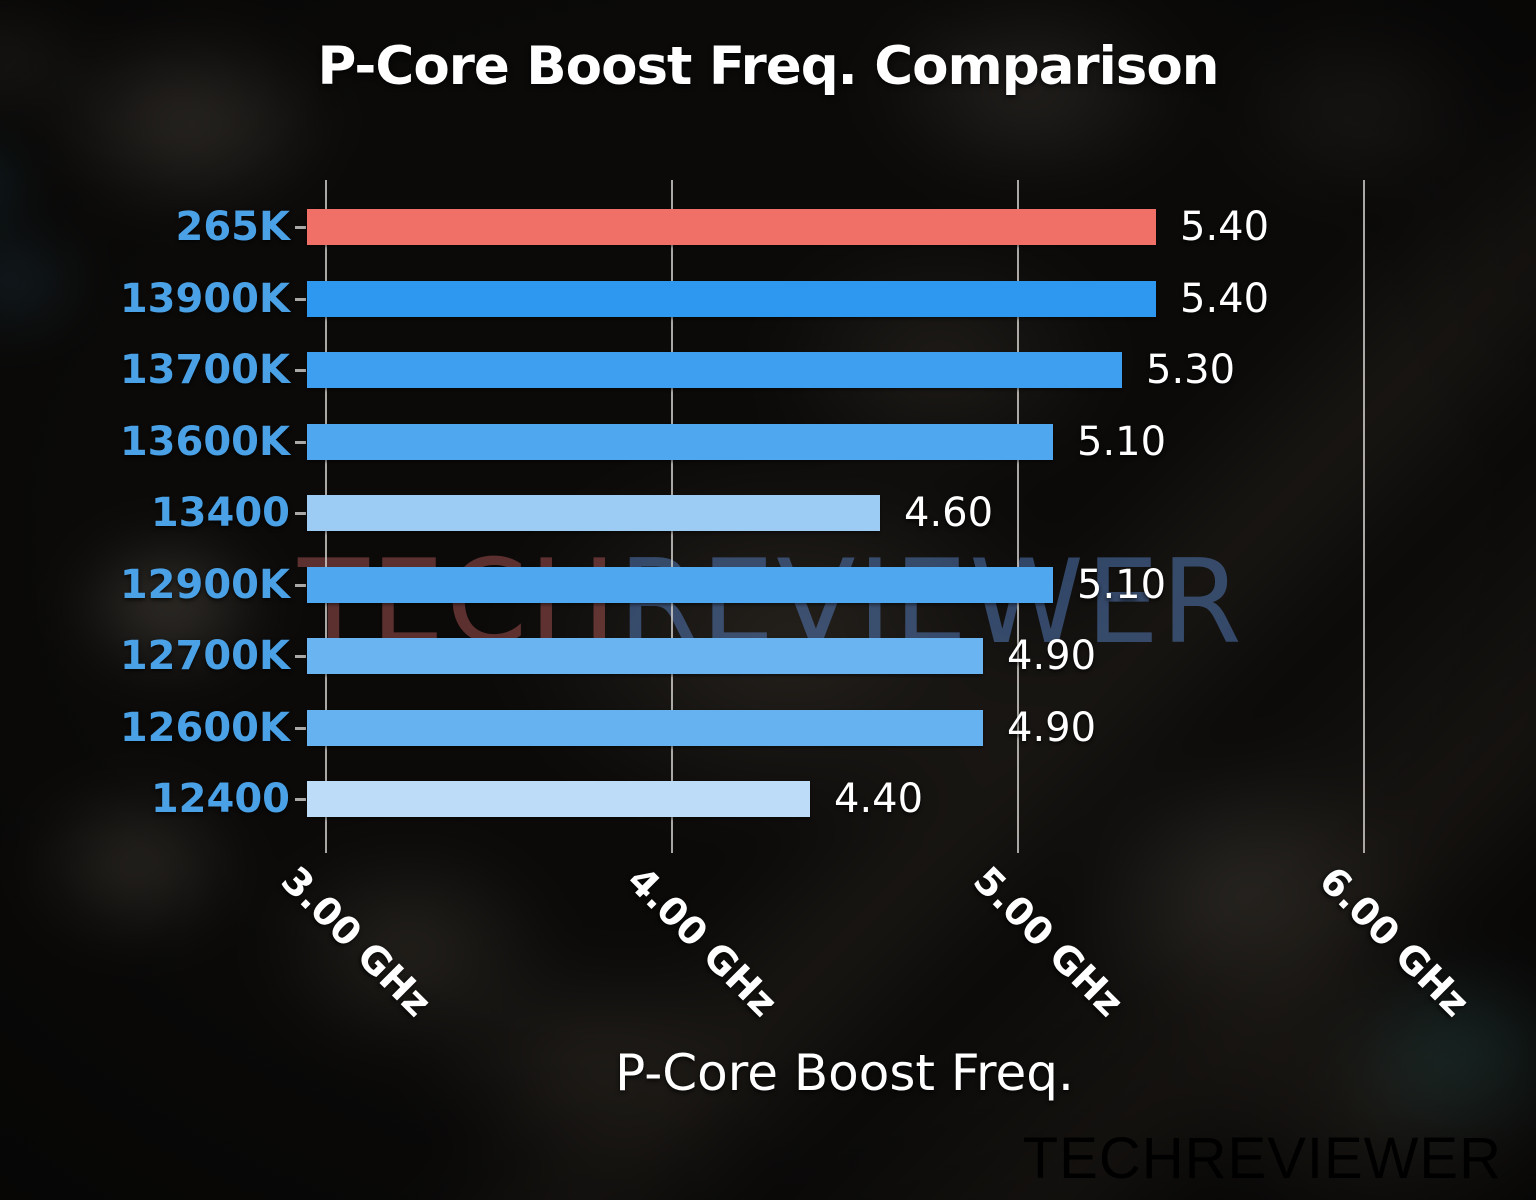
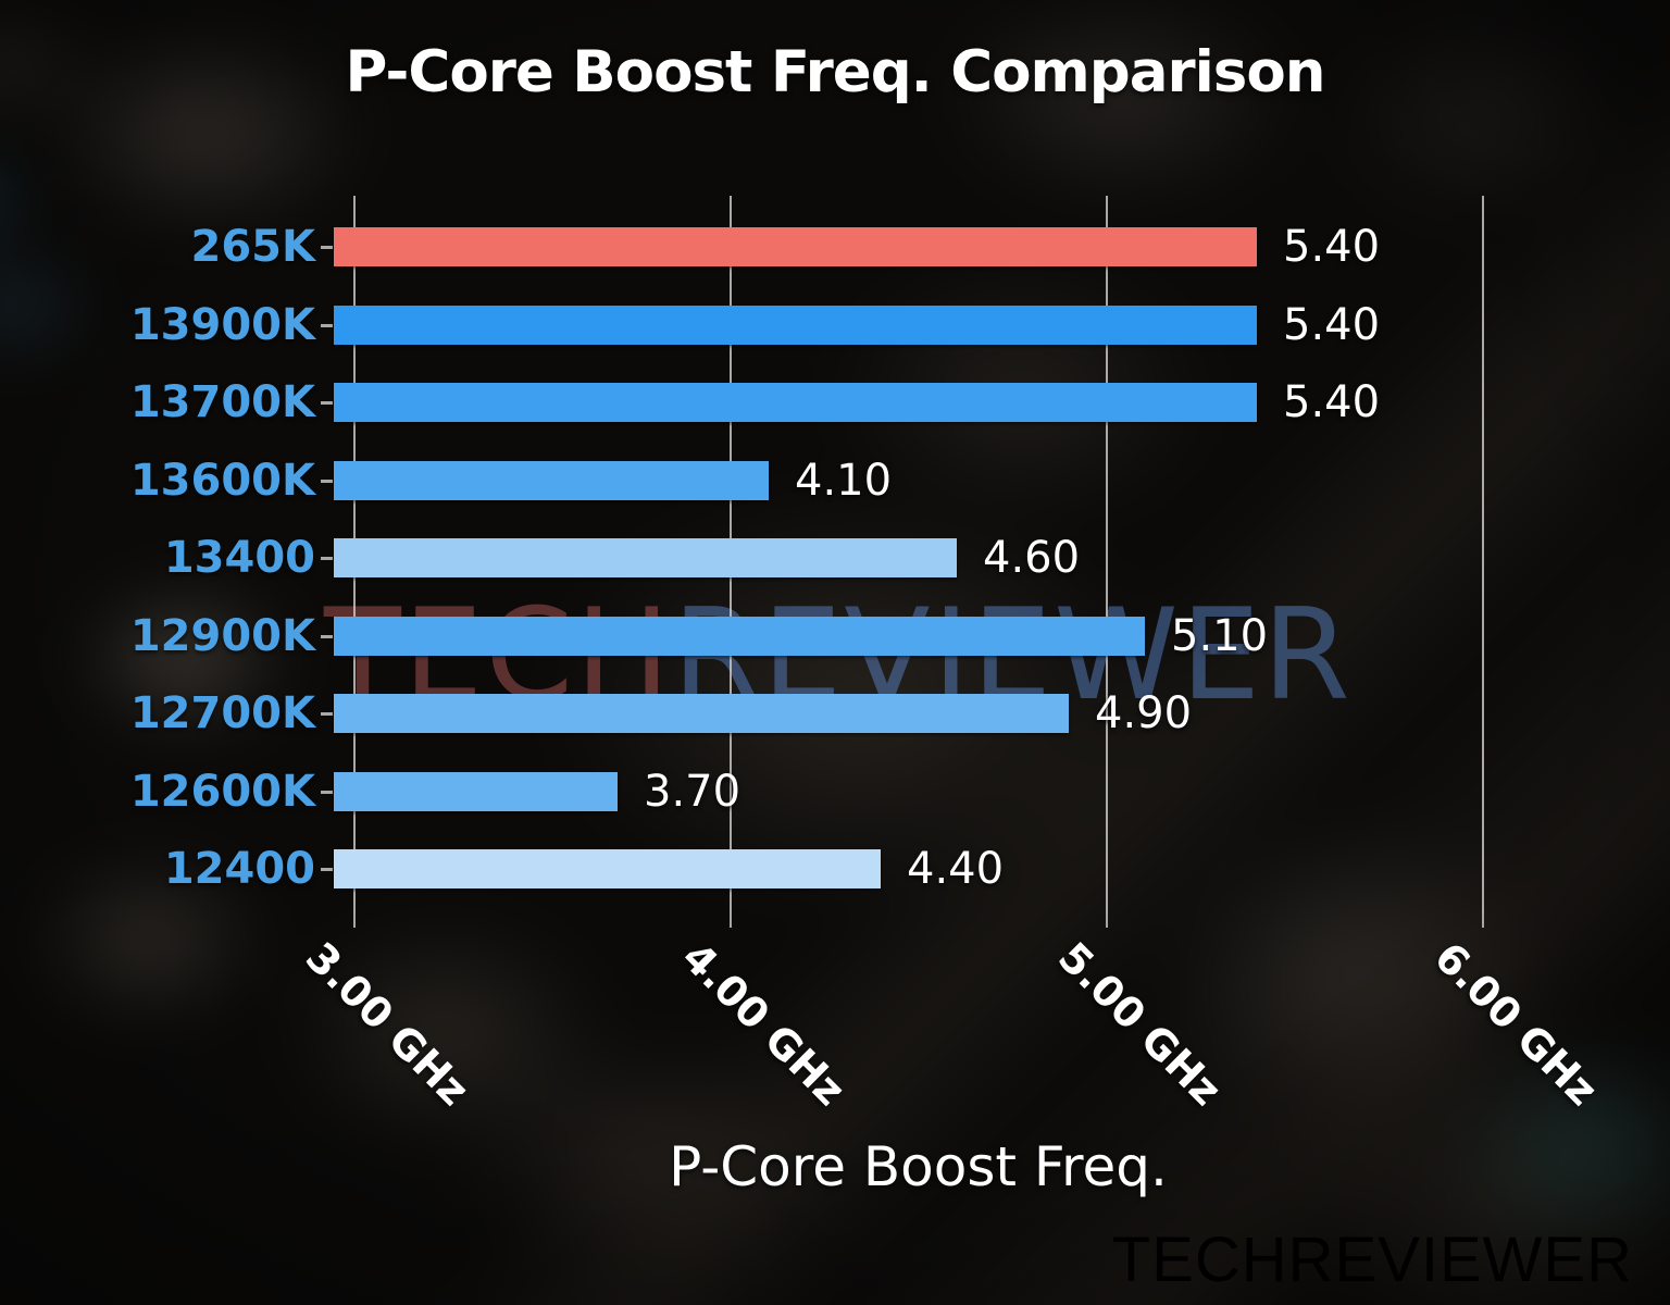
13700K: 5.30 -> 5.40
13600K: 5.10 -> 4.10
12600K: 4.90 -> 3.70
